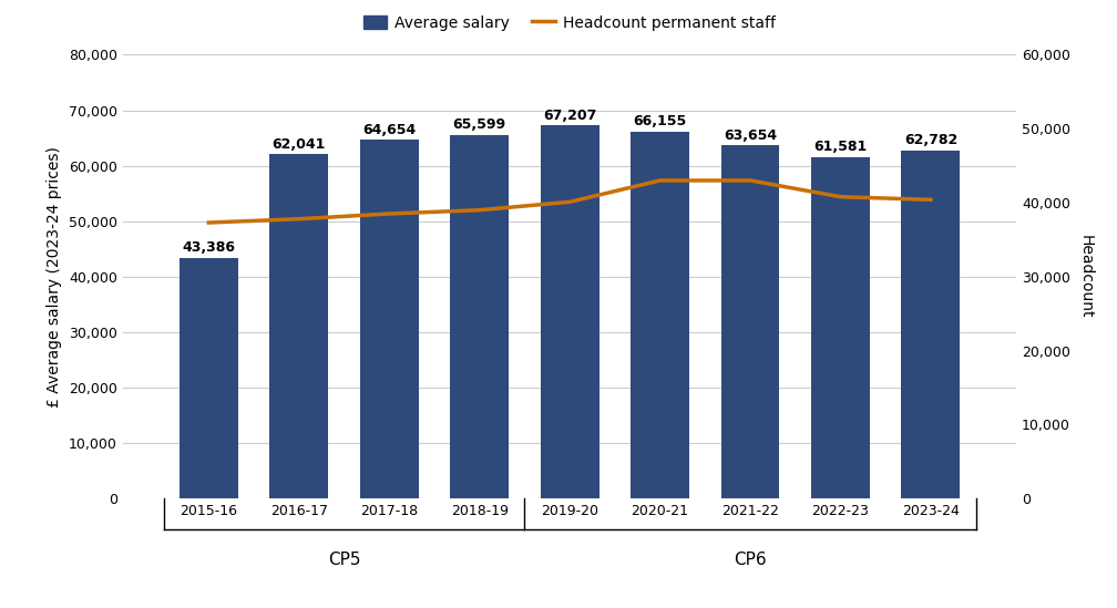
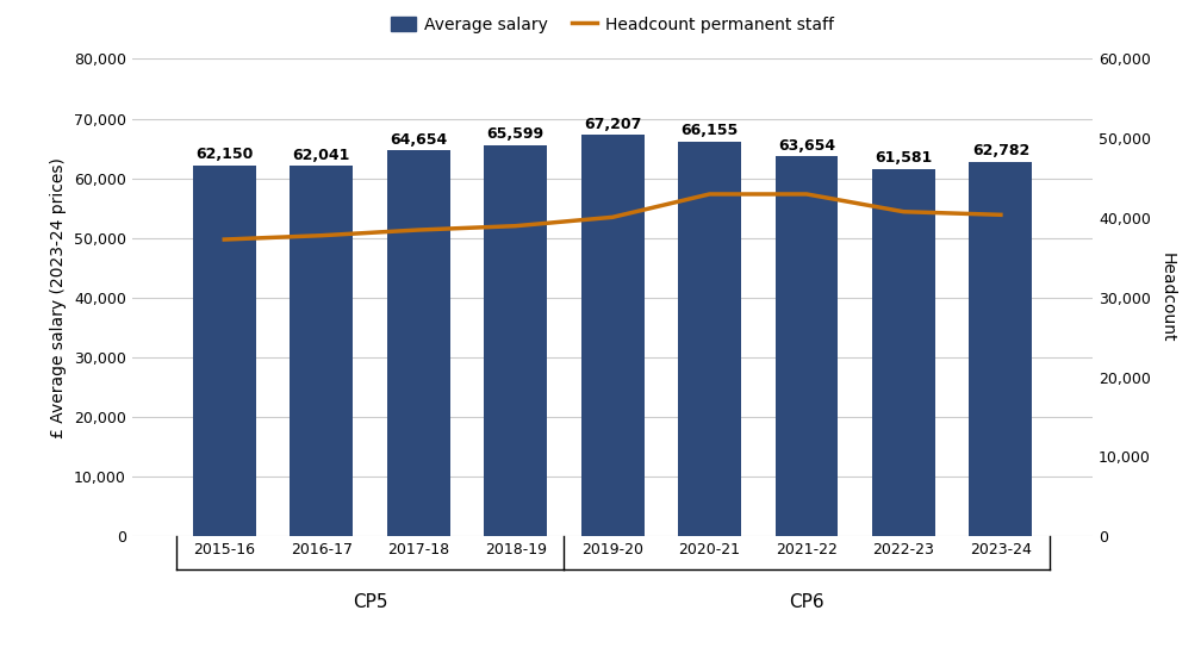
Average salary/2015-16: 43,386 -> 62,150
